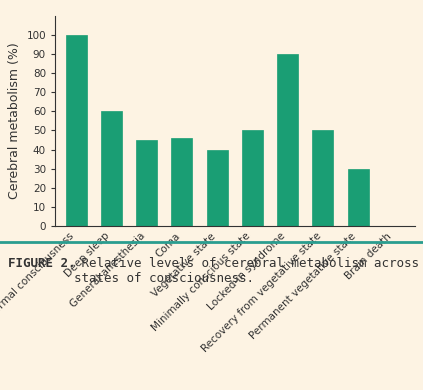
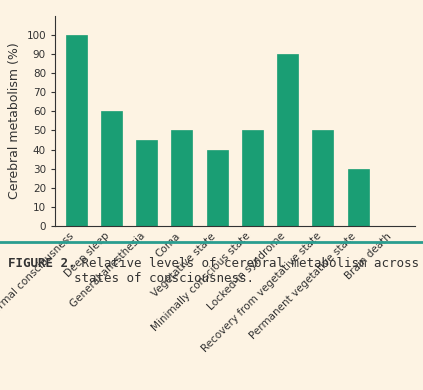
Coma: 46 -> 50
